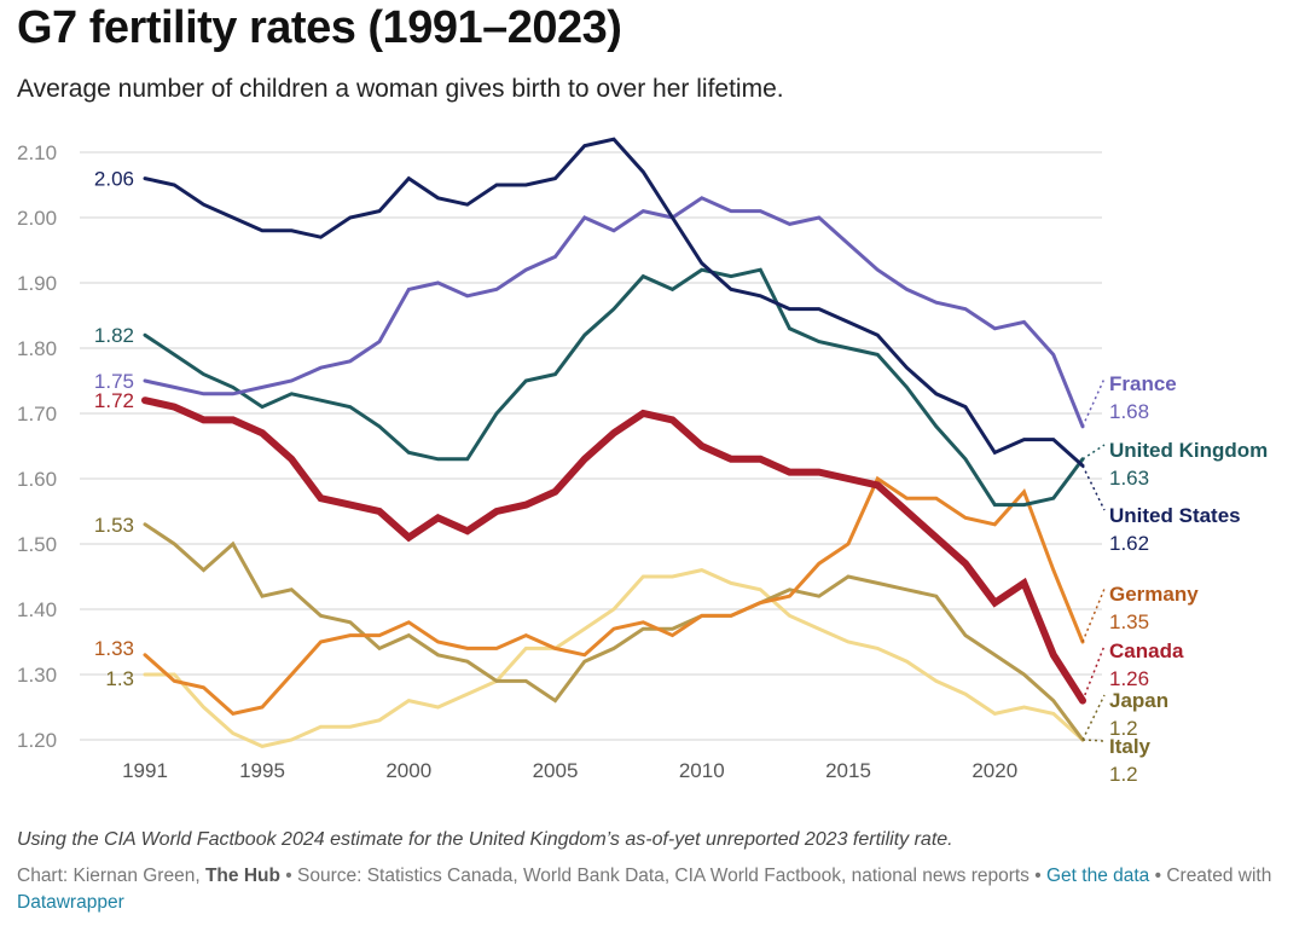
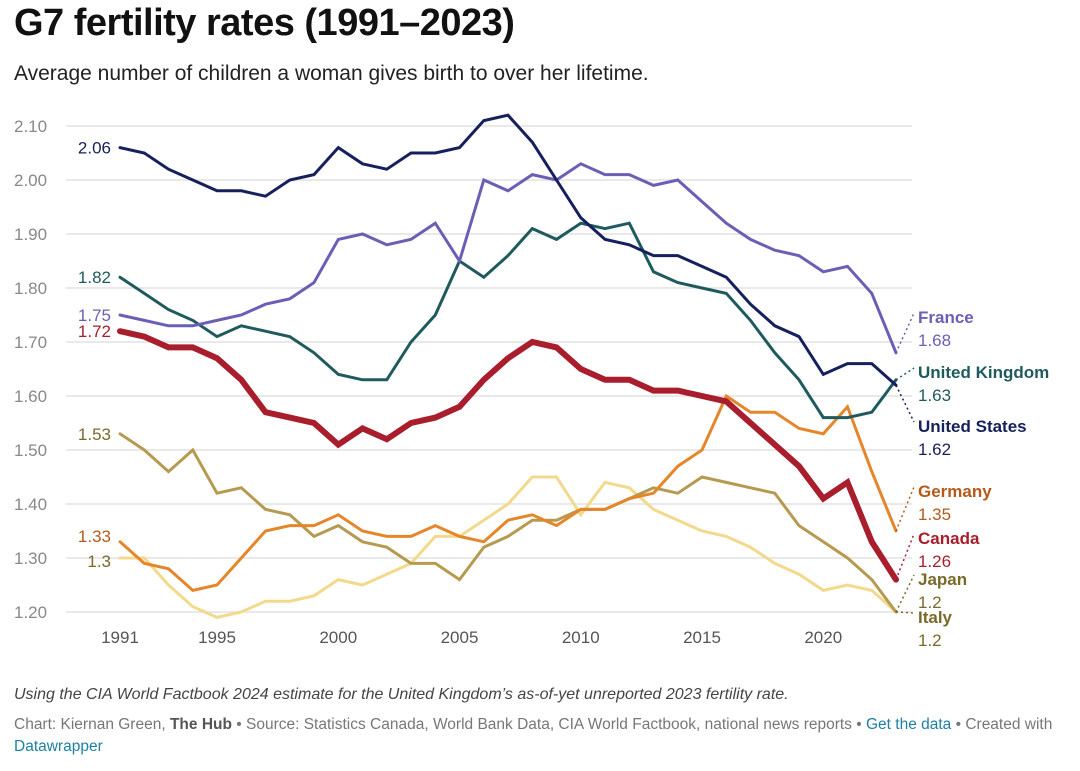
United Kingdom/2005: 1.76 -> 1.85
France/2005: 1.94 -> 1.85
Italy/2010: 1.46 -> 1.38
